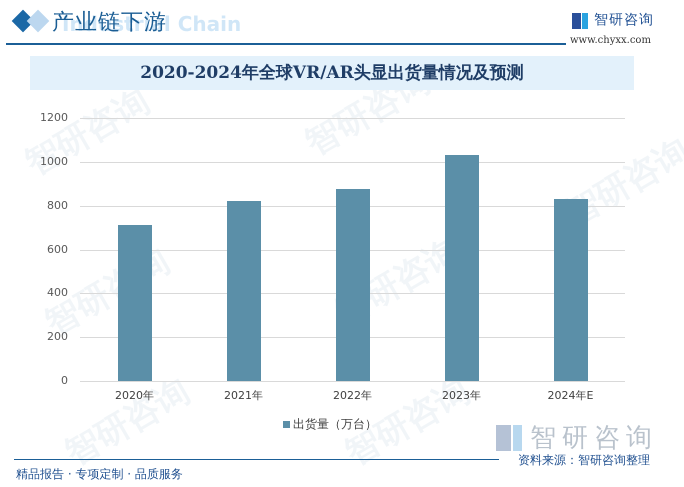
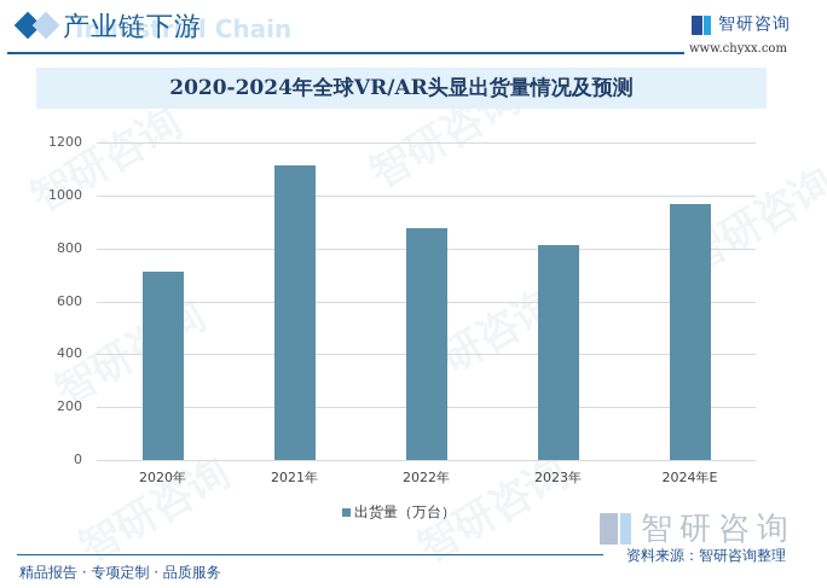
2021年: 820 -> 1110
2023年: 1030 -> 810
2024年E: 830 -> 970
